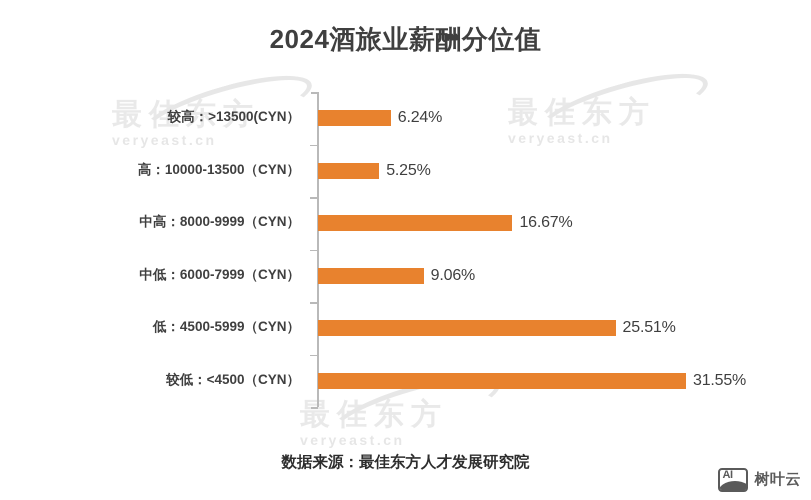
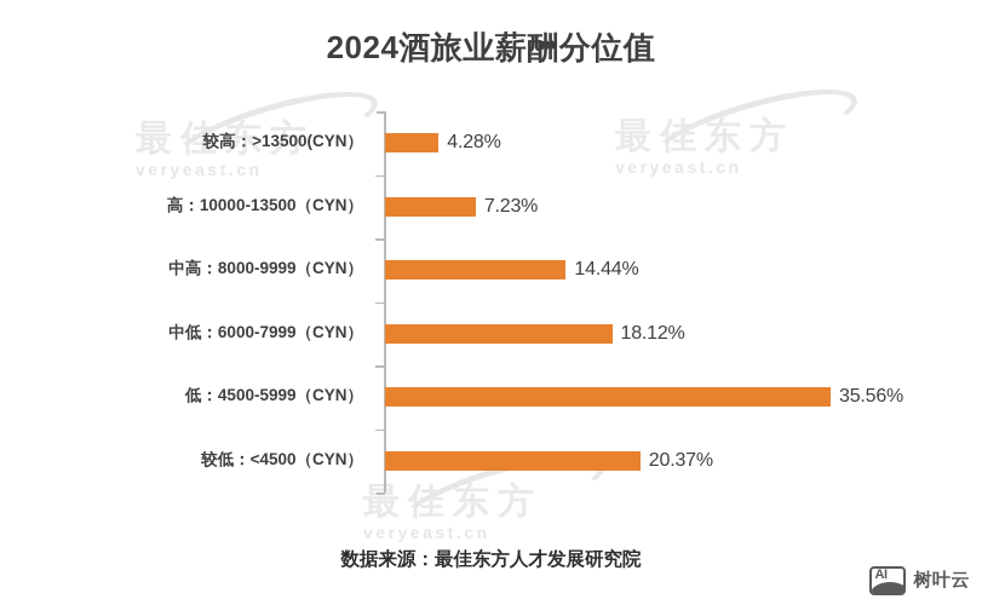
较高：>13500(CYN）: 6.24% -> 4.28%
高：10000-13500（CYN）: 5.25% -> 7.23%
中高：8000-9999（CYN）: 16.67% -> 14.44%
中低：6000-7999（CYN）: 9.06% -> 18.12%
低：4500-5999（CYN）: 25.51% -> 35.56%
较低：<4500（CYN）: 31.55% -> 20.37%
